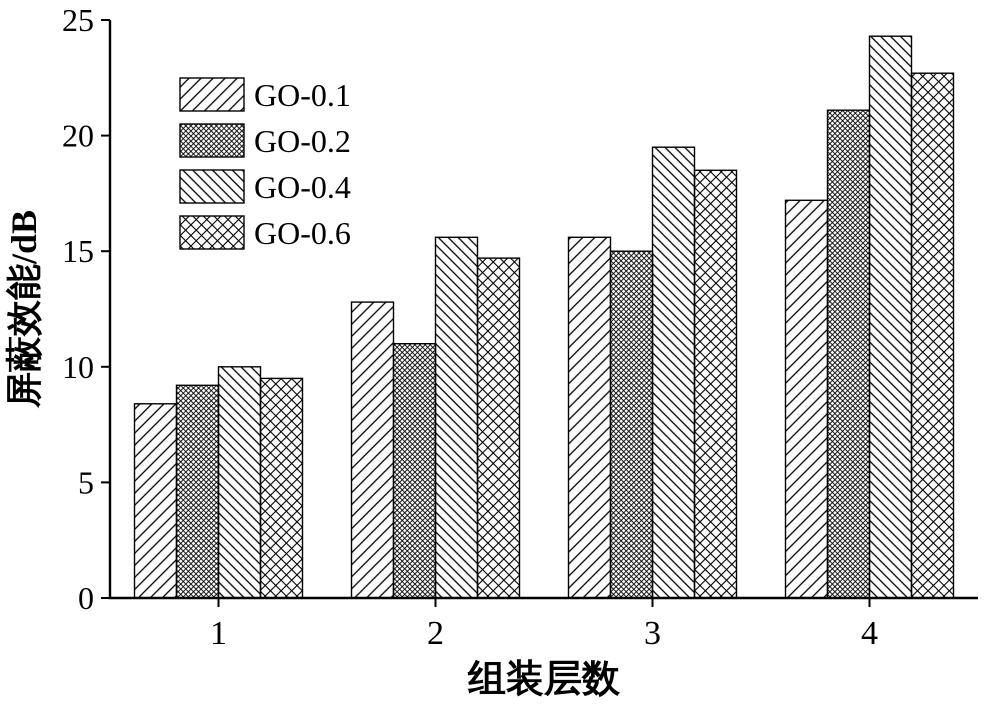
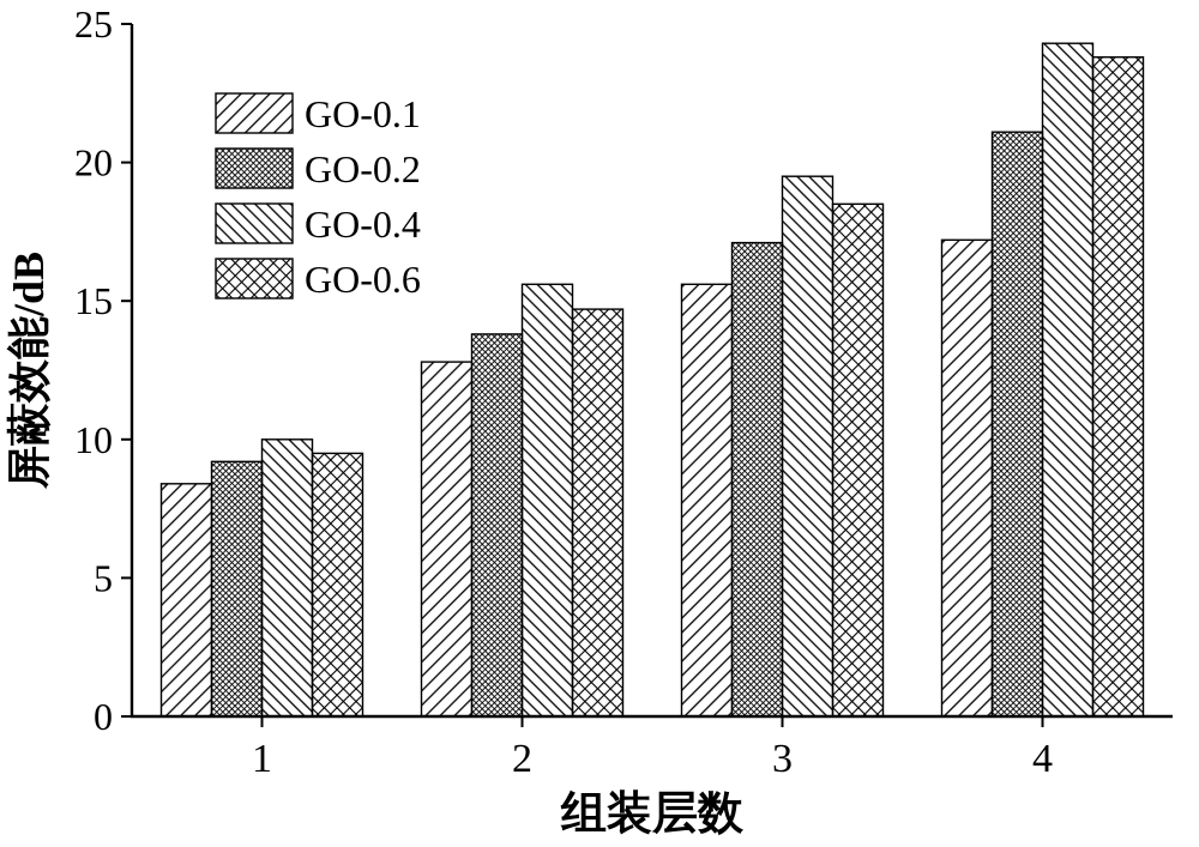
GO-0.2/2: 11.0 -> 13.8
GO-0.2/3: 15.0 -> 17.1
GO-0.6/4: 22.7 -> 23.8
